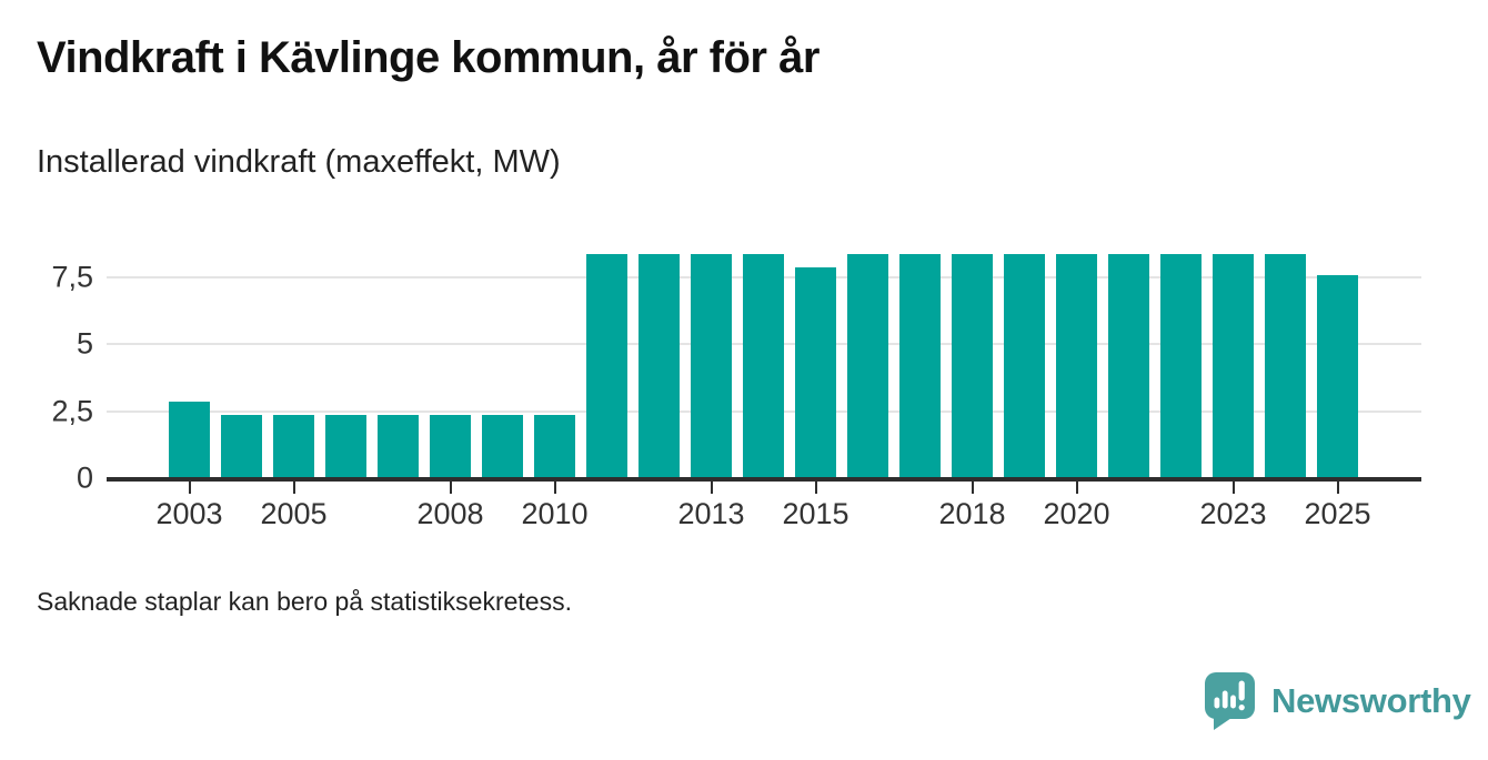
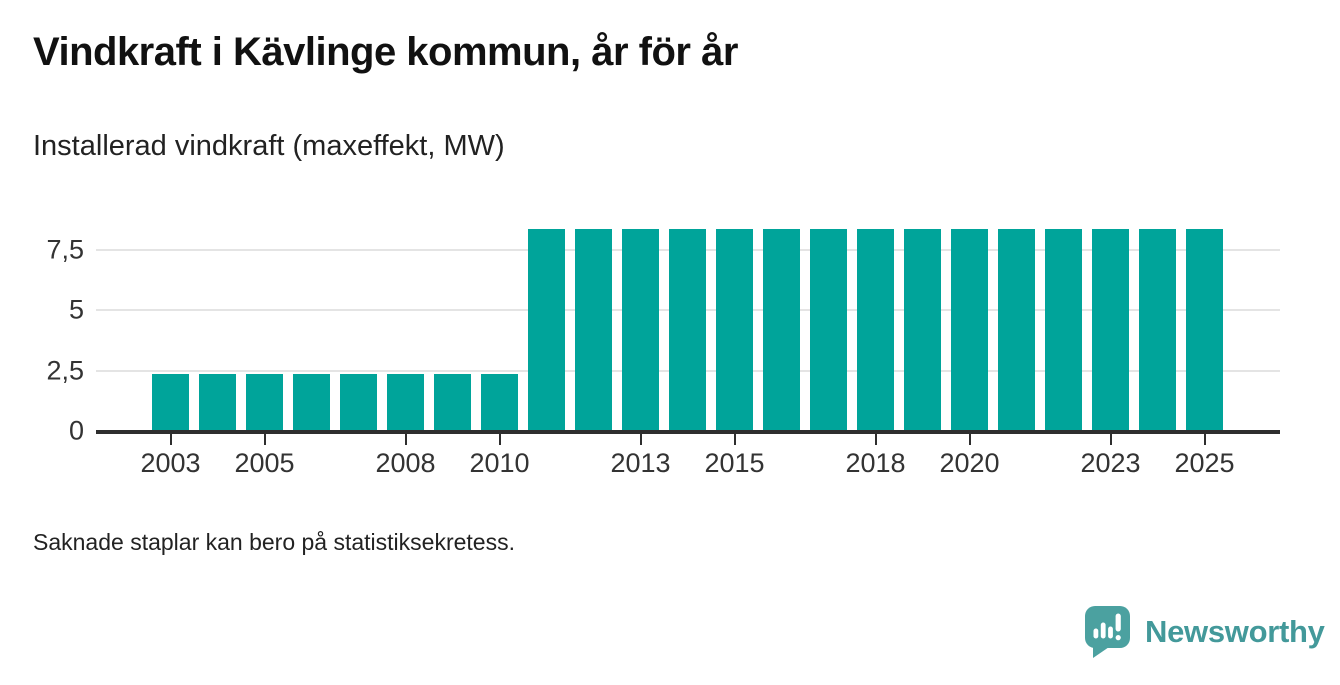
2003: 2,8 -> 2,3
2015: 7,8 -> 8,3
2025: 7,5 -> 8,3
